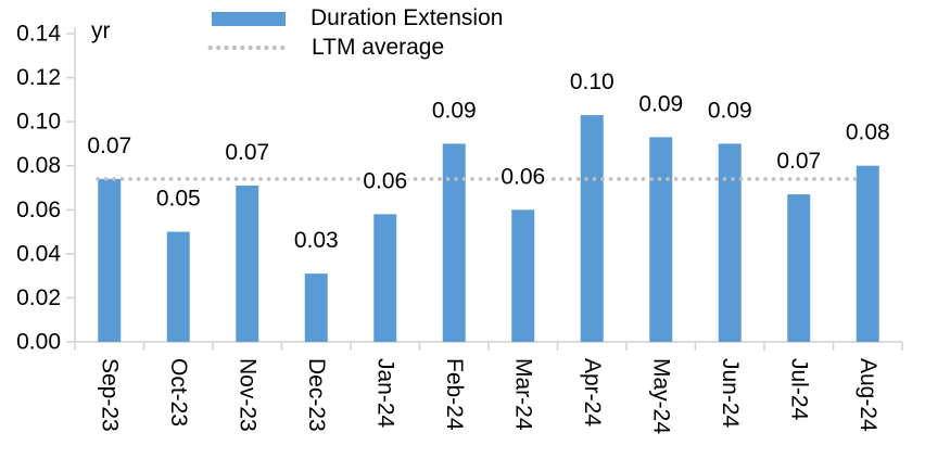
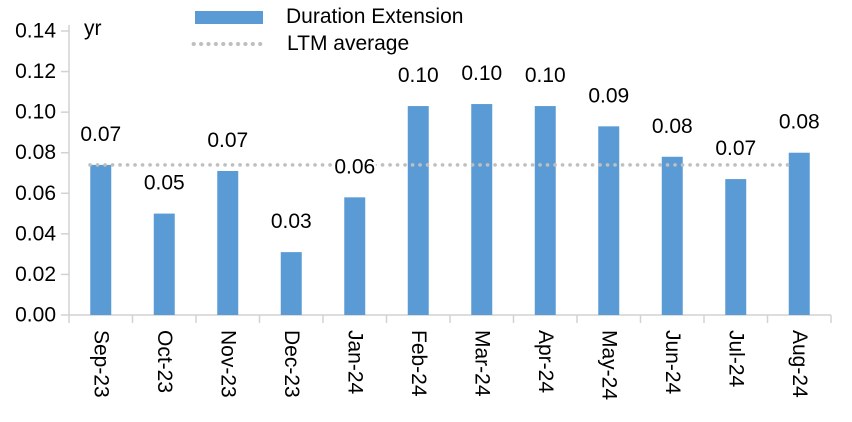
Feb-24: 0.09 -> 0.10
Mar-24: 0.06 -> 0.10
Jun-24: 0.09 -> 0.08
